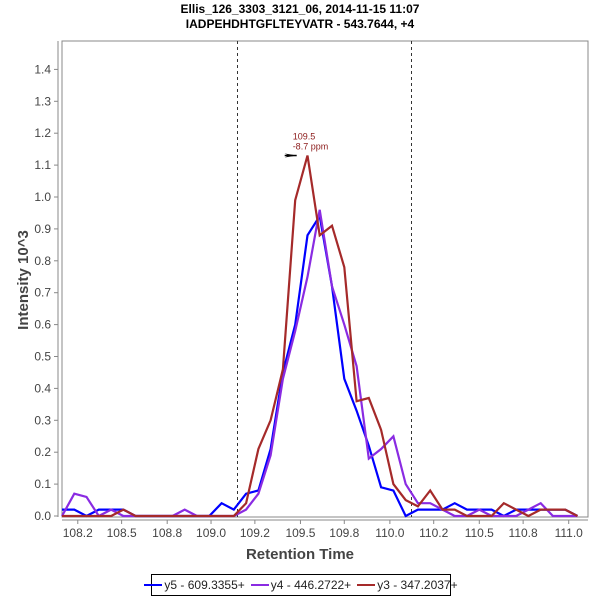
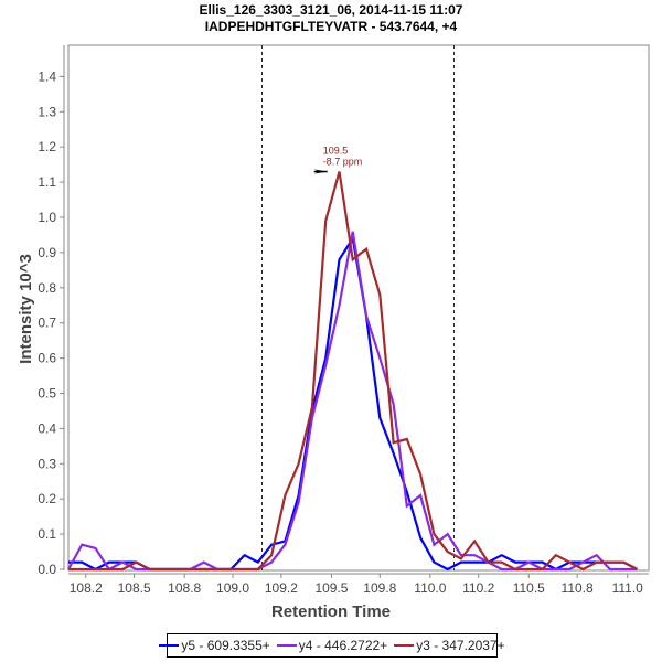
y5 - 609.3355+/110.0: 0.08 -> 0.02
y4 - 446.2722+/110.0: 0.25 -> 0.07
